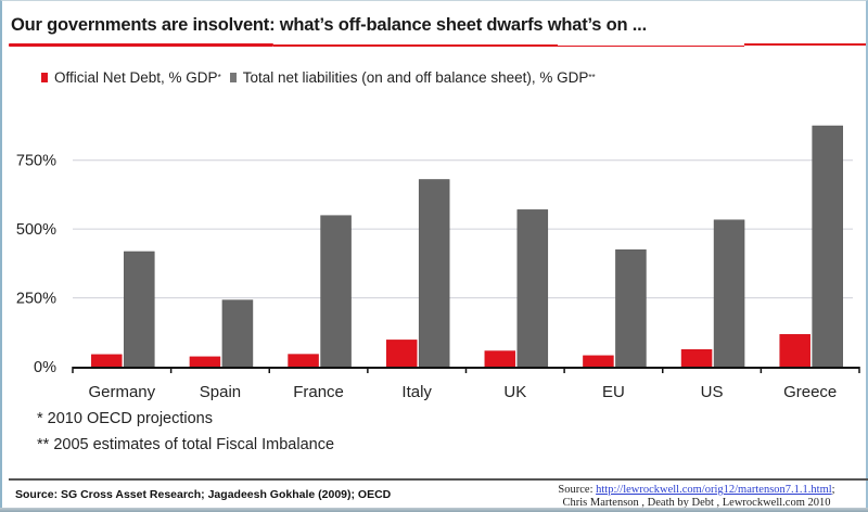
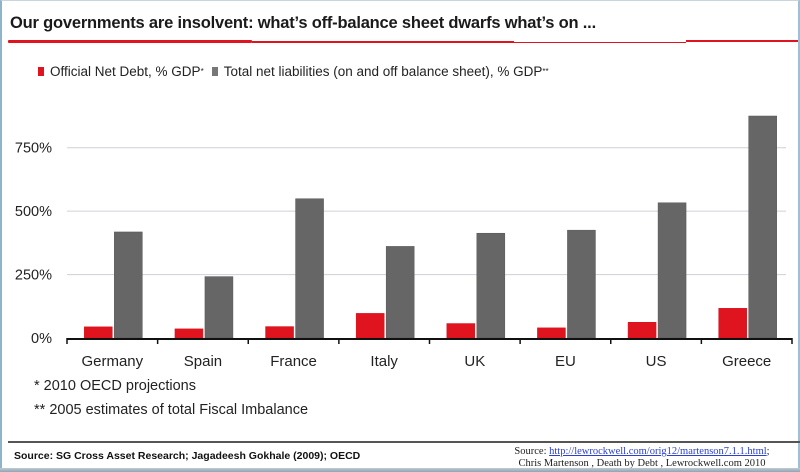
Total net liabilities (on and off balance sheet), % GDP**/Italy: 680% -> 360%
Total net liabilities (on and off balance sheet), % GDP**/UK: 570% -> 410%
